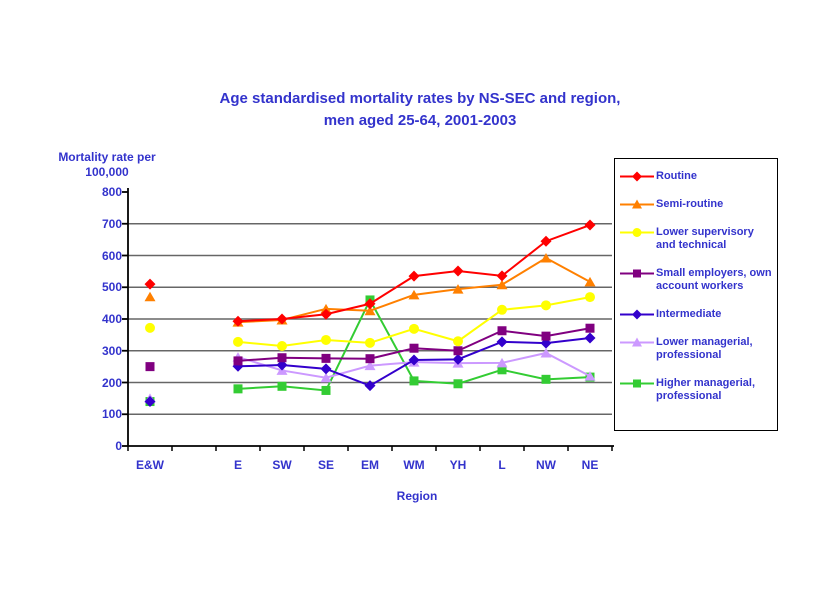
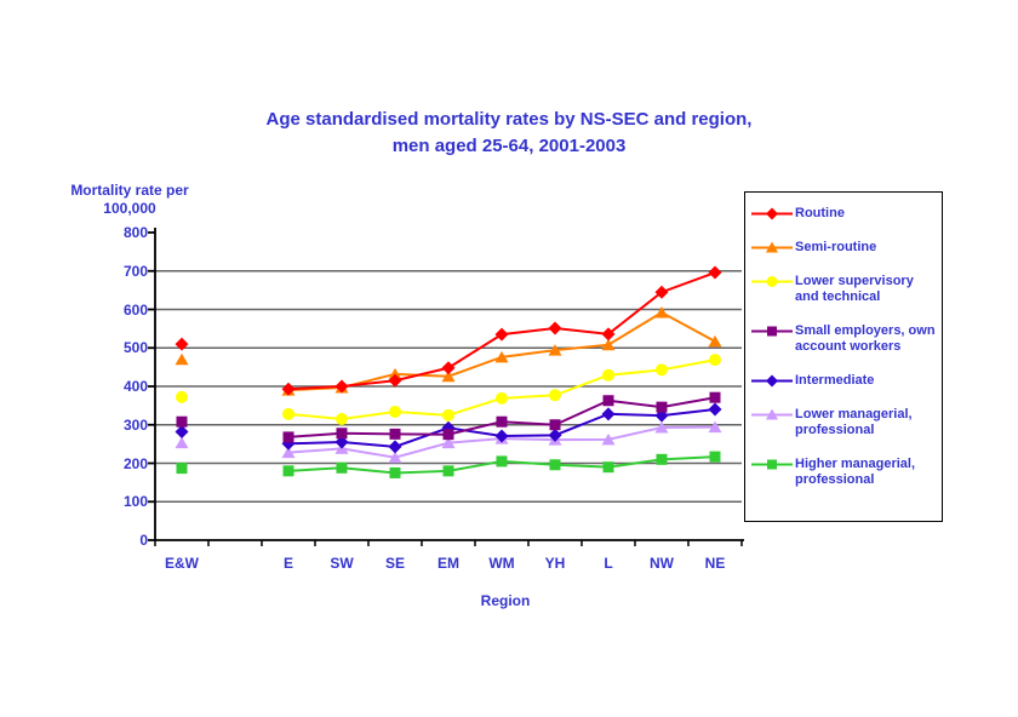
Small employers, own account workers/E&W: 250 -> 310
Intermediate/E&W: 140 -> 280
Lower managerial, professional/E&W: 150 -> 250
Higher managerial, professional/E&W: 140 -> 190
Lower managerial, professional/E: 280 -> 230
Intermediate/EM: 190 -> 290
Higher managerial, professional/EM: 460 -> 180
Lower supervisory and technical/YH: 330 -> 380
Higher managerial, professional/L: 240 -> 190
Lower managerial, professional/NE: 220 -> 290
